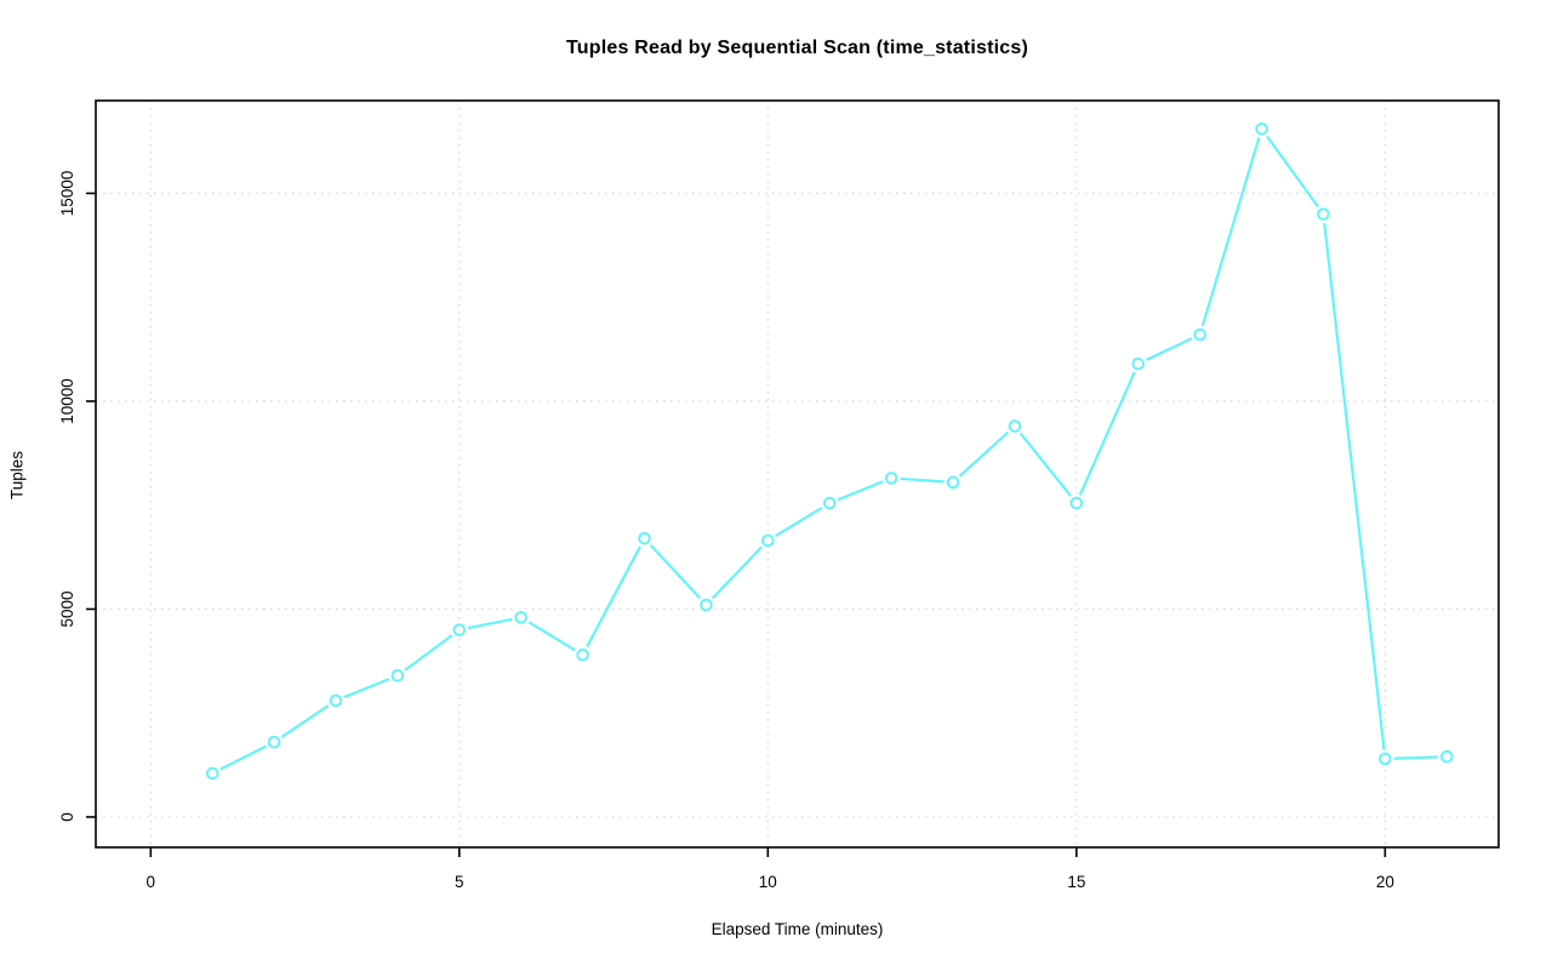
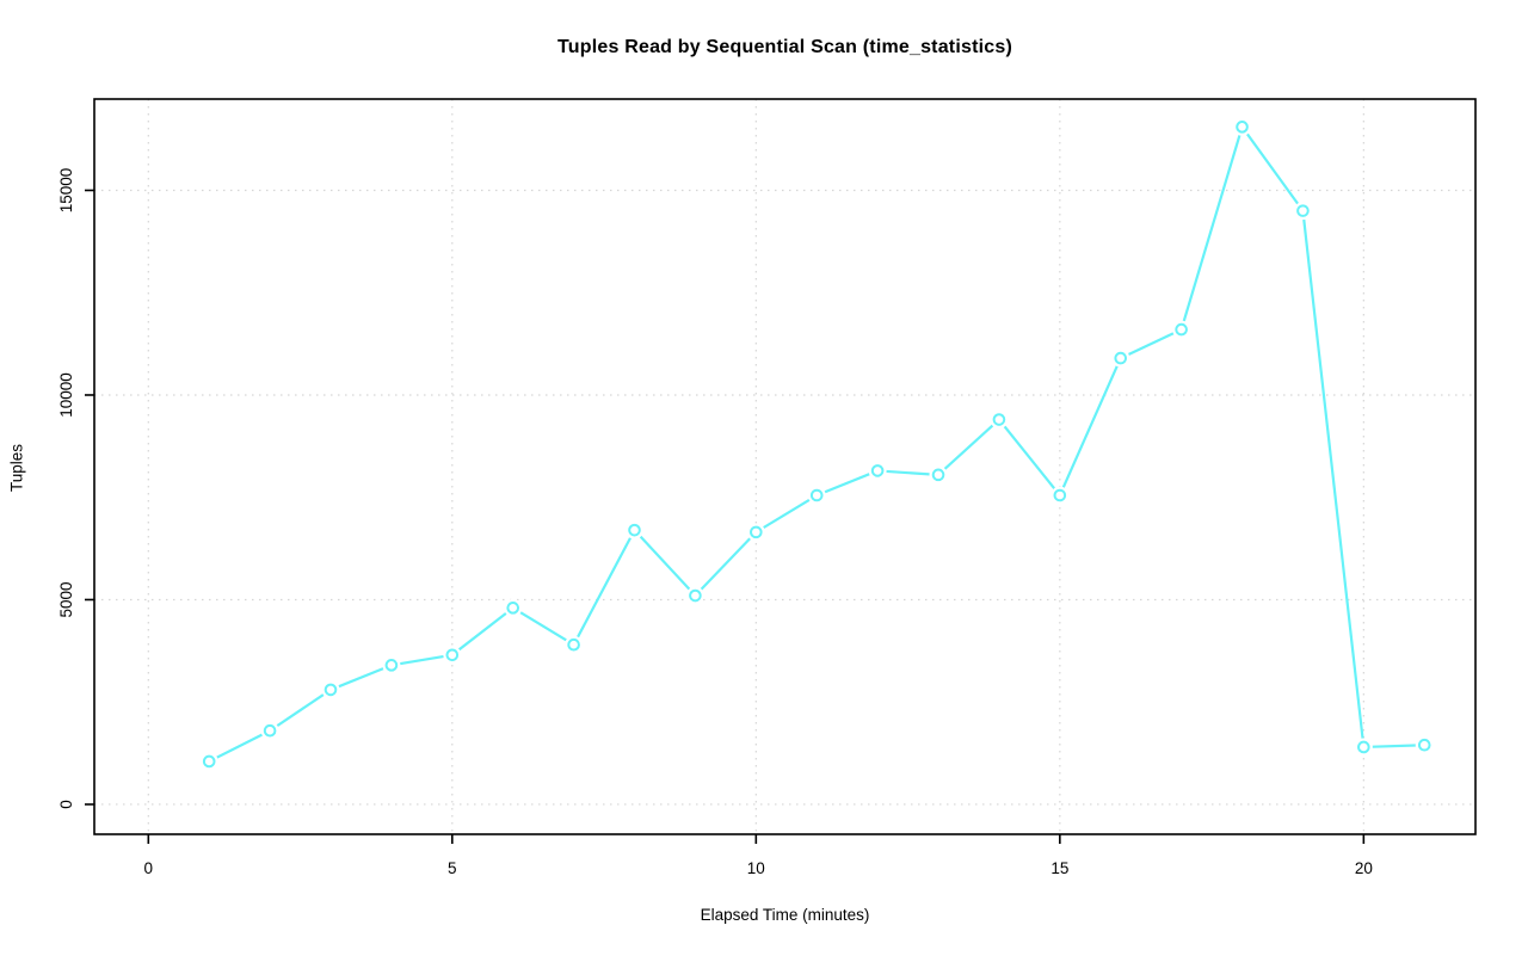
5: 4500 -> 3600
